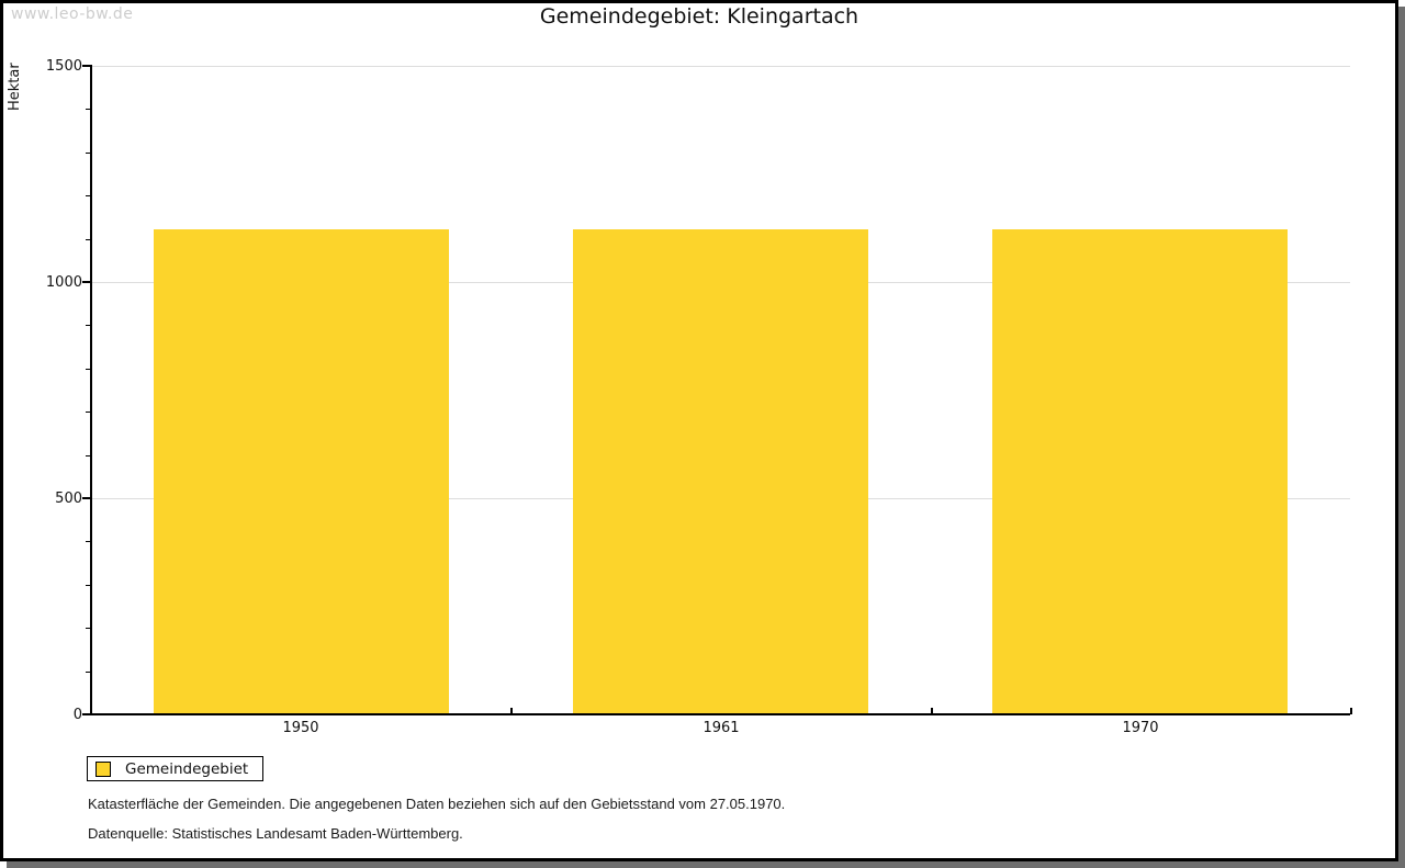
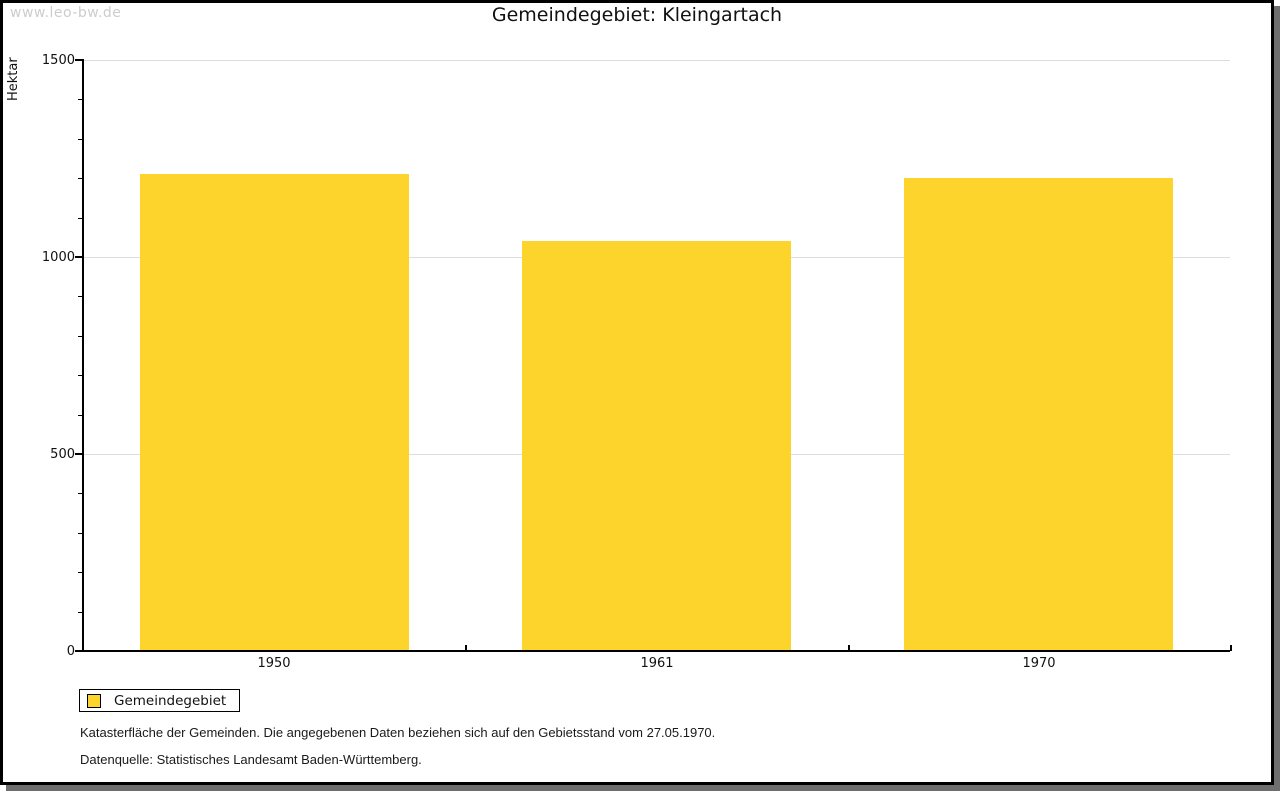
1950: 1120 -> 1210
1961: 1120 -> 1040
1970: 1120 -> 1200
